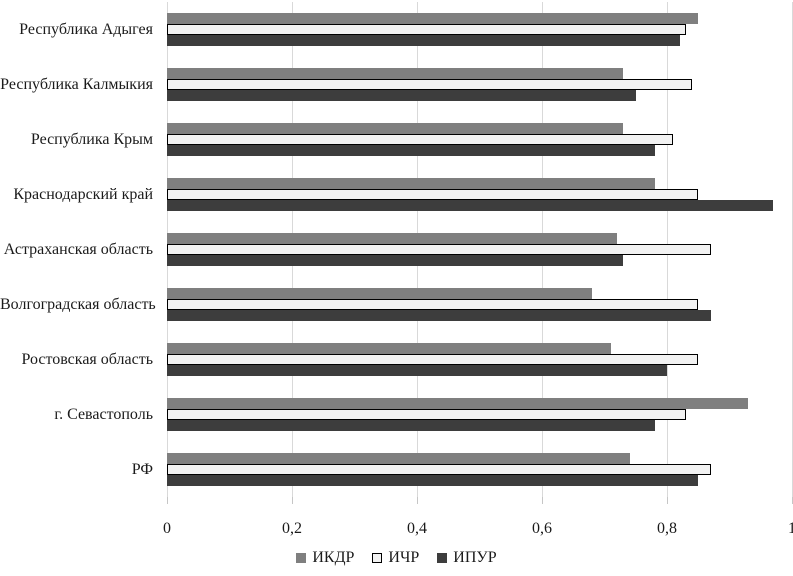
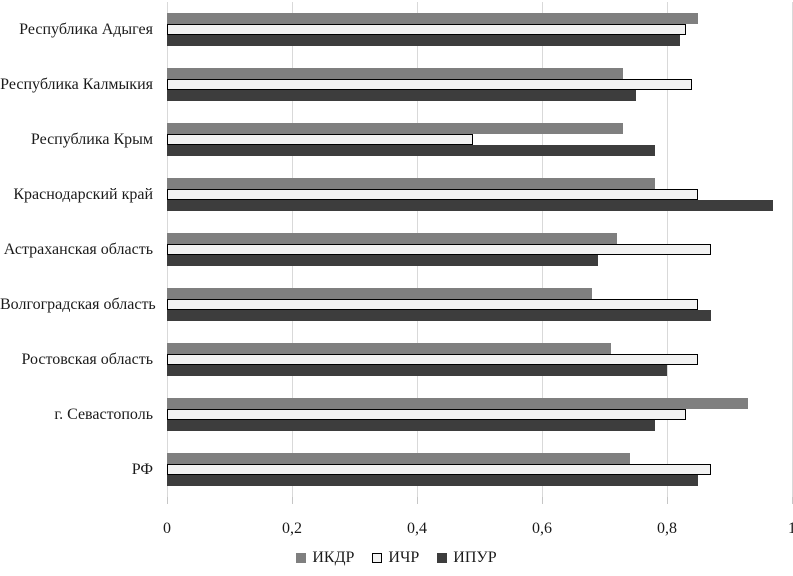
ИЧР/Республика Крым: 0,81 -> 0,49
ИПУР/Астраханская область: 0,73 -> 0,69
